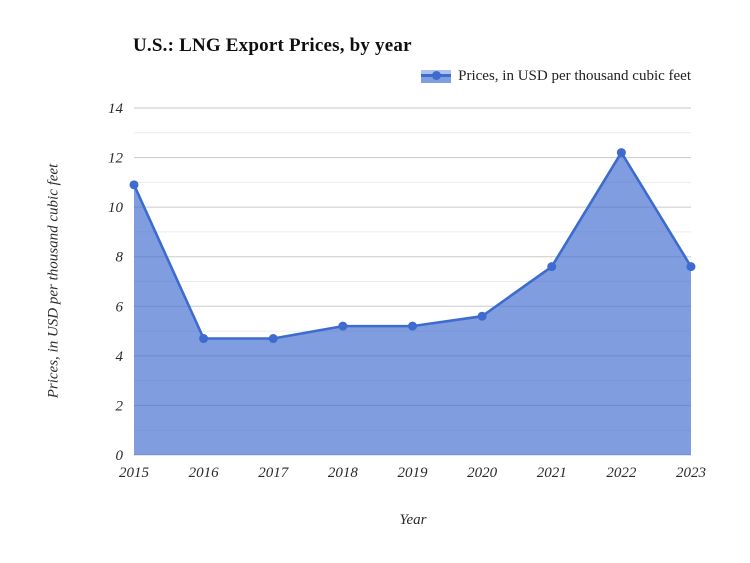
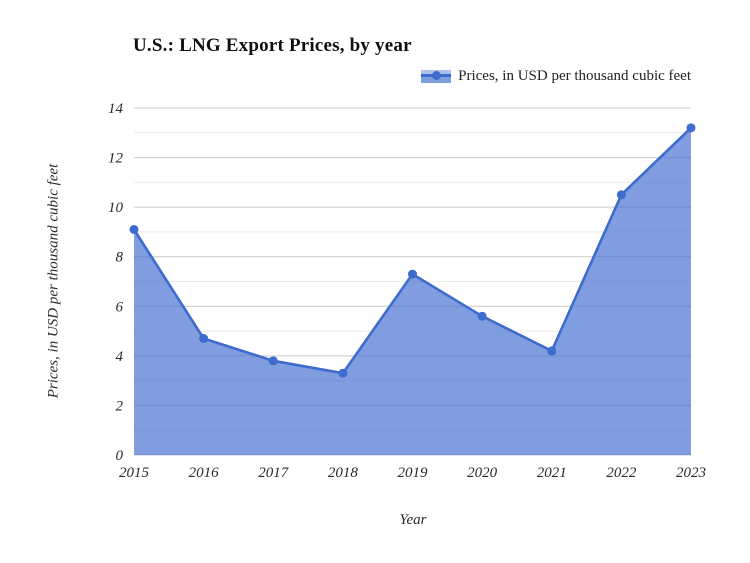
2015: 10.9 -> 9.1
2017: 4.7 -> 3.8
2018: 5.2 -> 3.3
2019: 5.2 -> 7.3
2021: 7.6 -> 4.2
2022: 12.2 -> 10.5
2023: 7.6 -> 13.2
